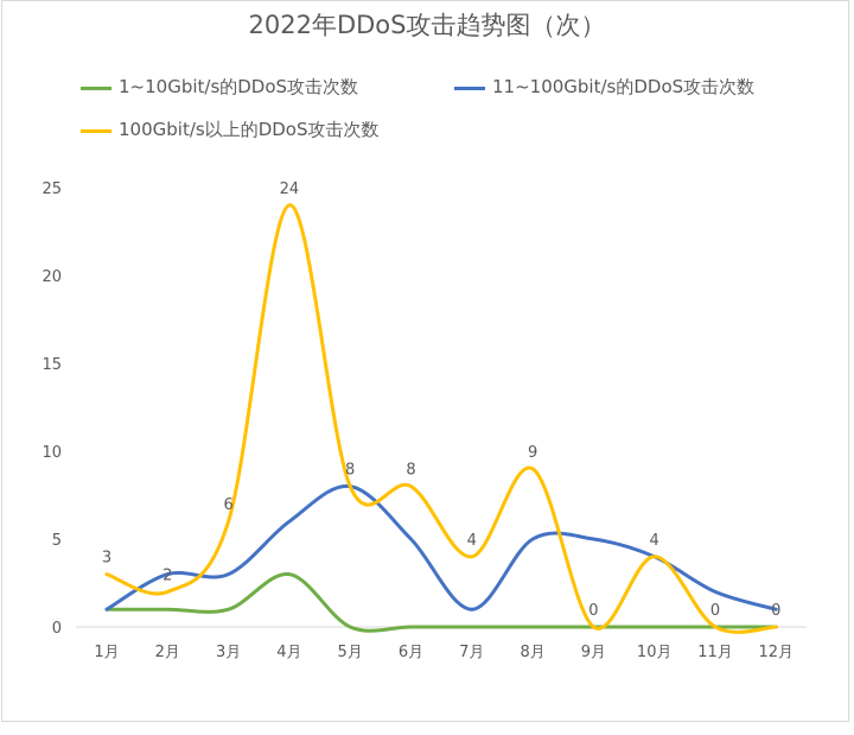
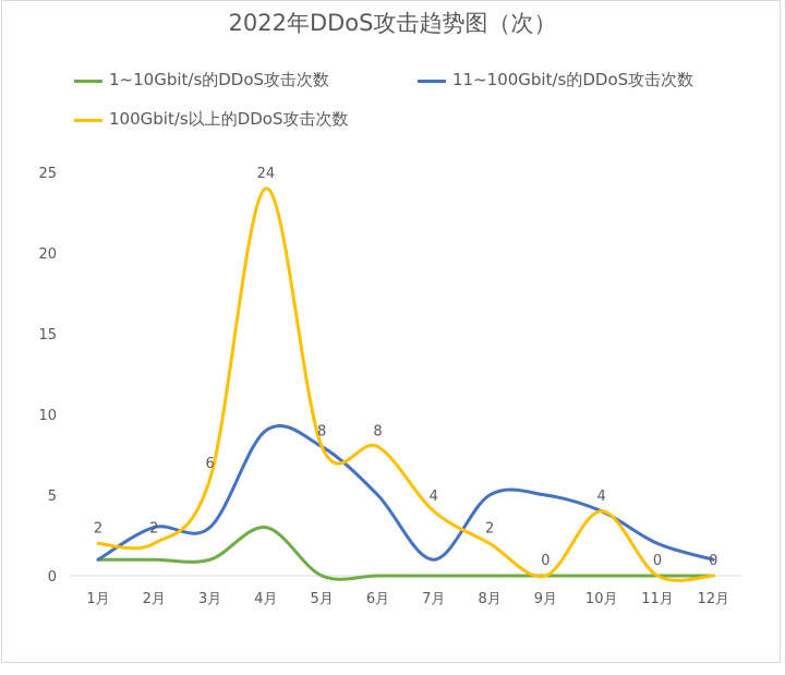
100Gbit/s以上的DDoS攻击次数/1月: 3 -> 2
11~100Gbit/s的DDoS攻击次数/4月: 6 -> 9
100Gbit/s以上的DDoS攻击次数/8月: 9 -> 2
